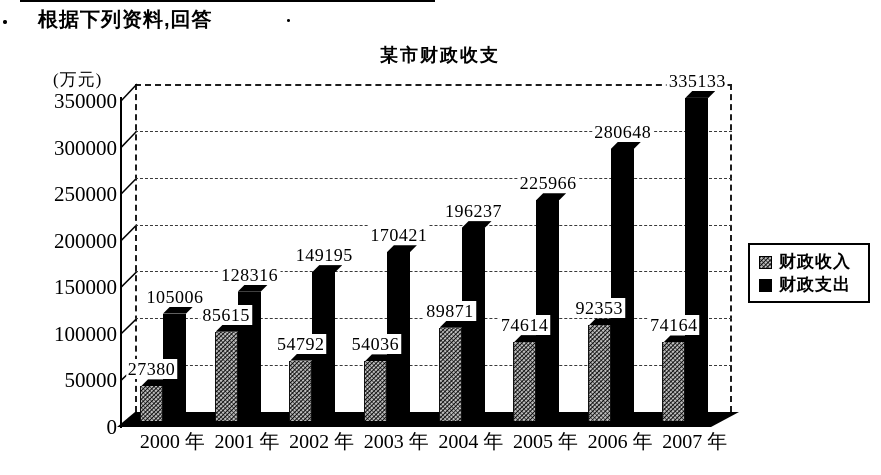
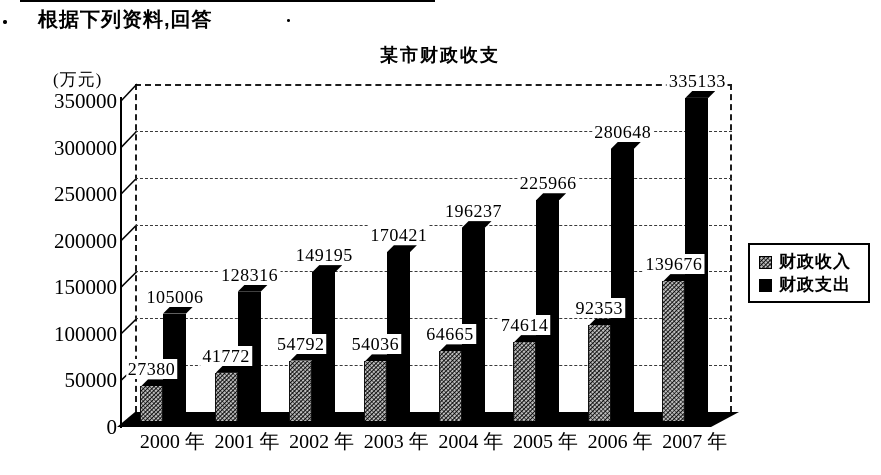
财政收入/2001 年: 85615 -> 41772
财政收入/2004 年: 89871 -> 64665
财政收入/2007 年: 74164 -> 139676
